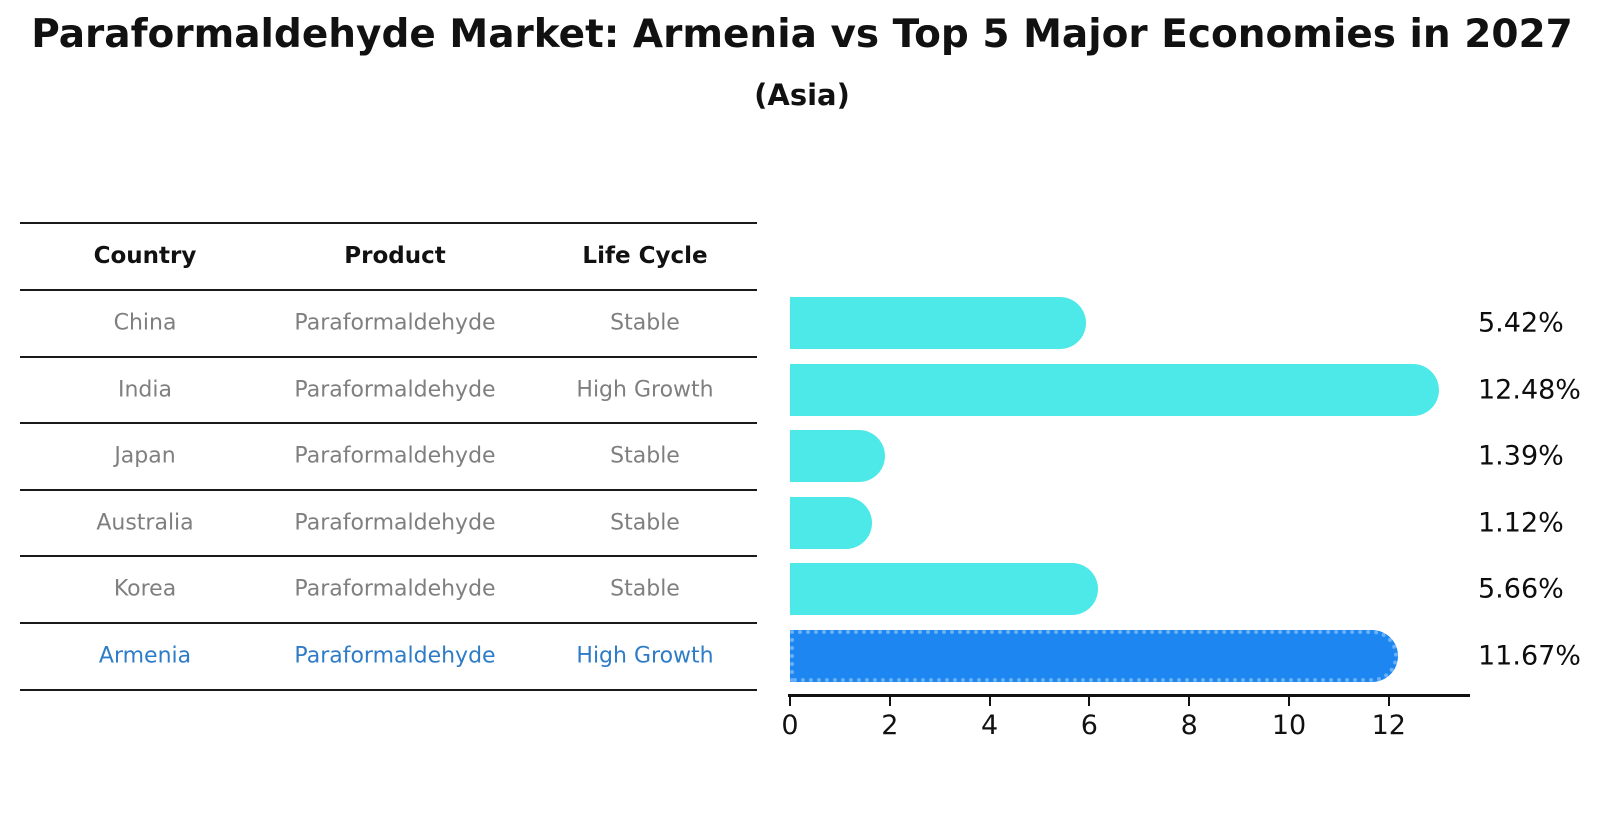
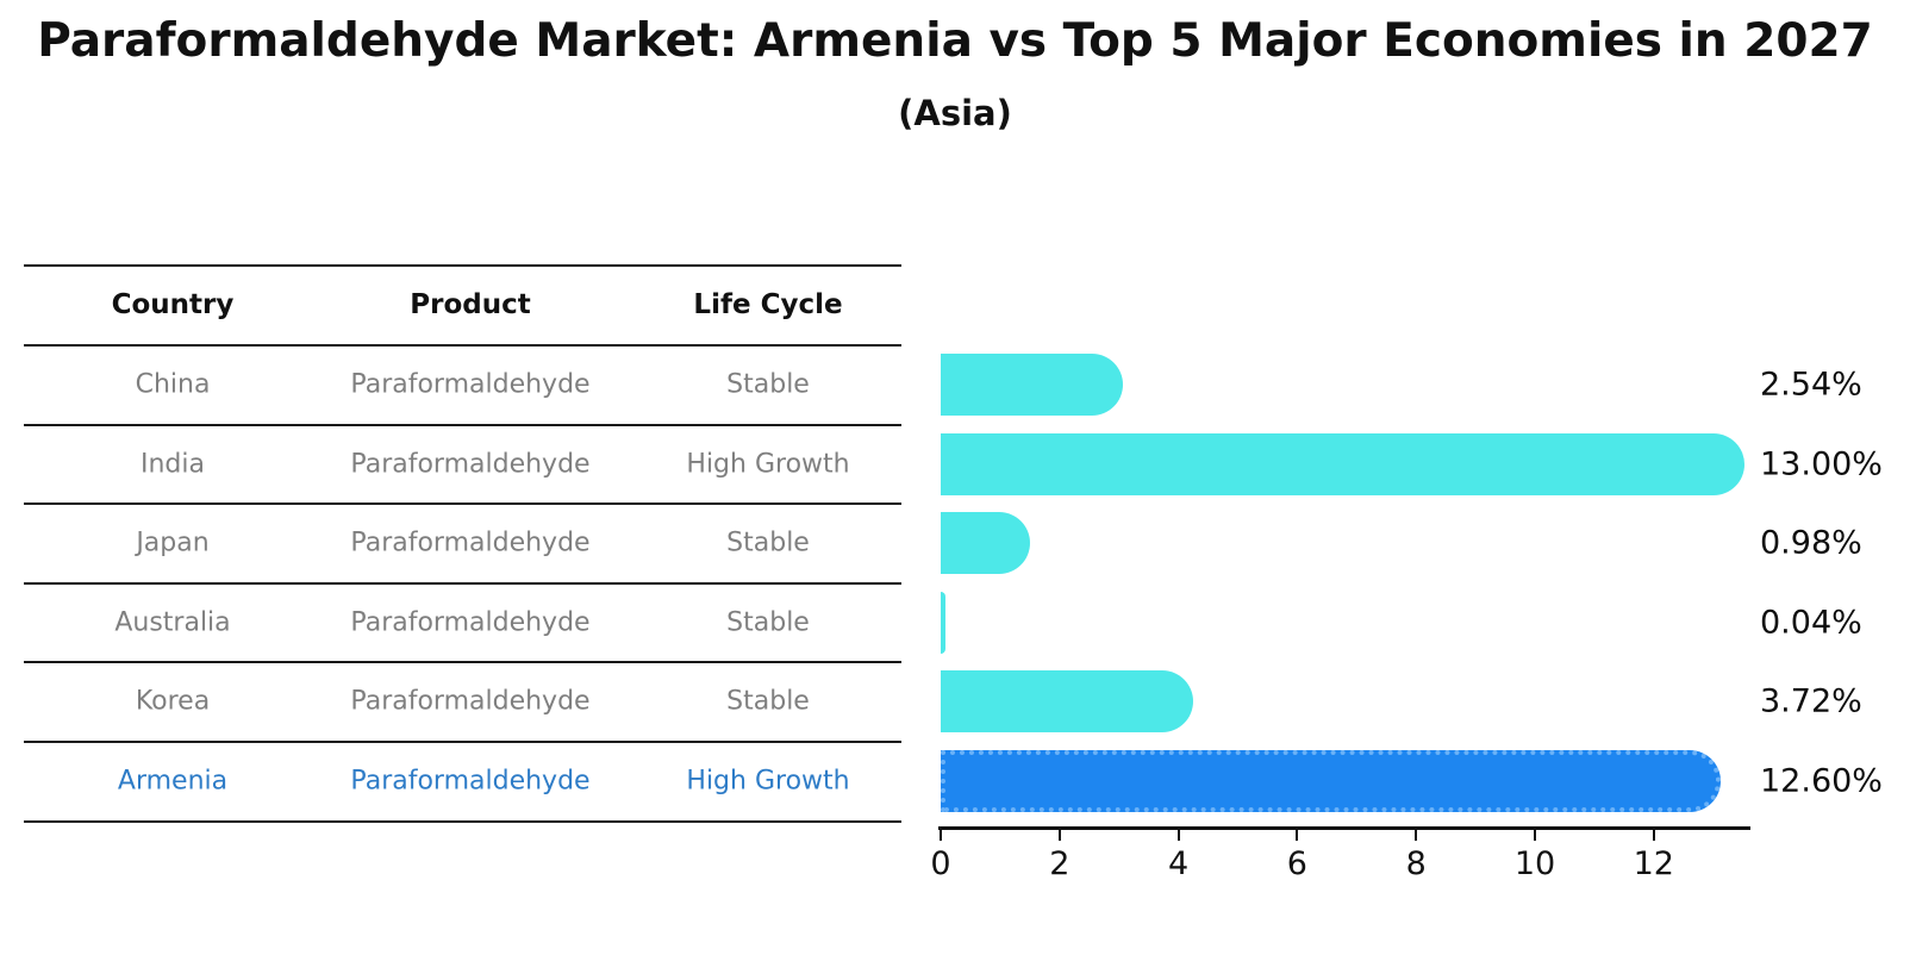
China: 5.42% -> 2.54%
India: 12.48% -> 13.00%
Japan: 1.39% -> 0.98%
Australia: 1.12% -> 0.04%
Korea: 5.66% -> 3.72%
Armenia: 11.67% -> 12.60%
